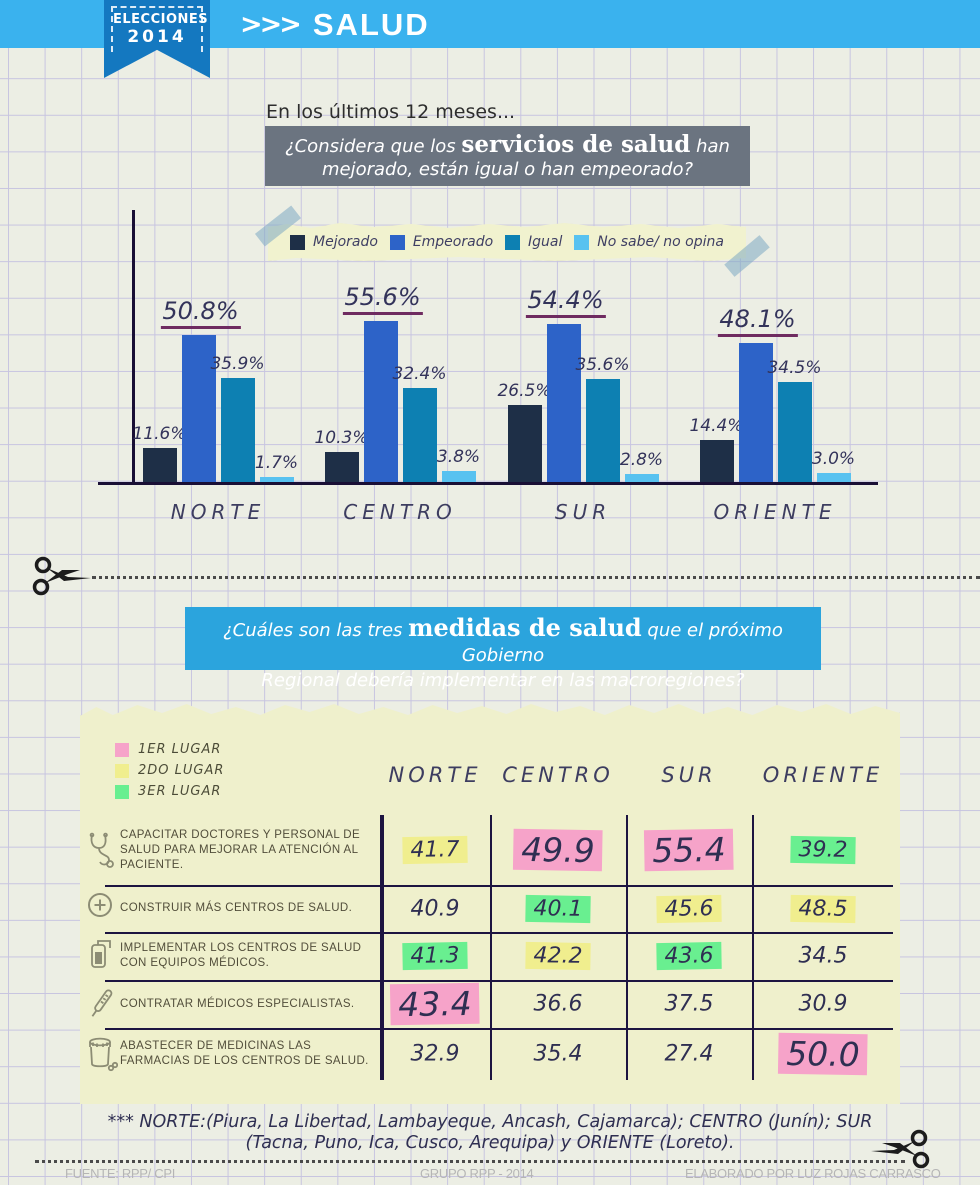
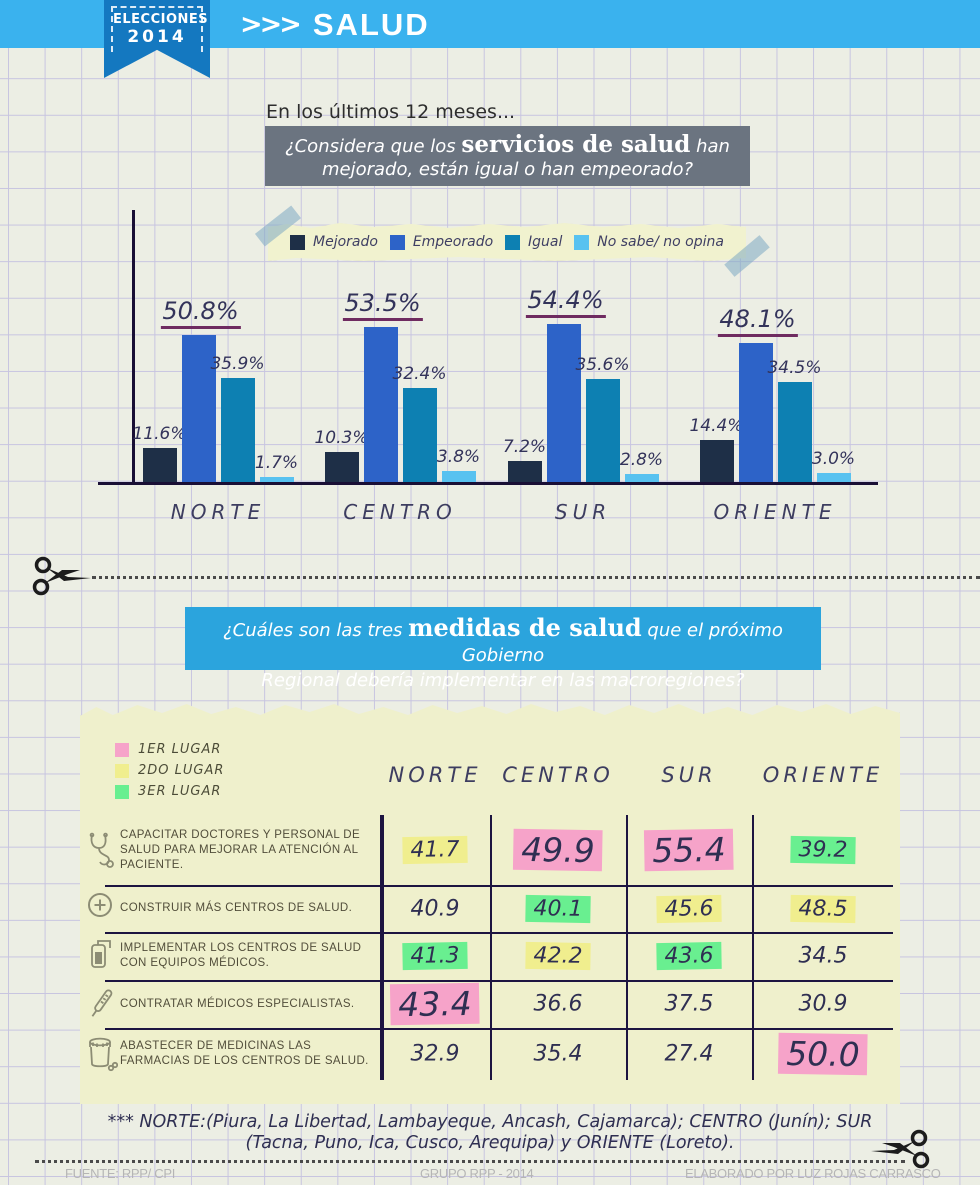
Empeorado/CENTRO: 55.6% -> 53.5%
Mejorado/SUR: 26.5% -> 7.2%
